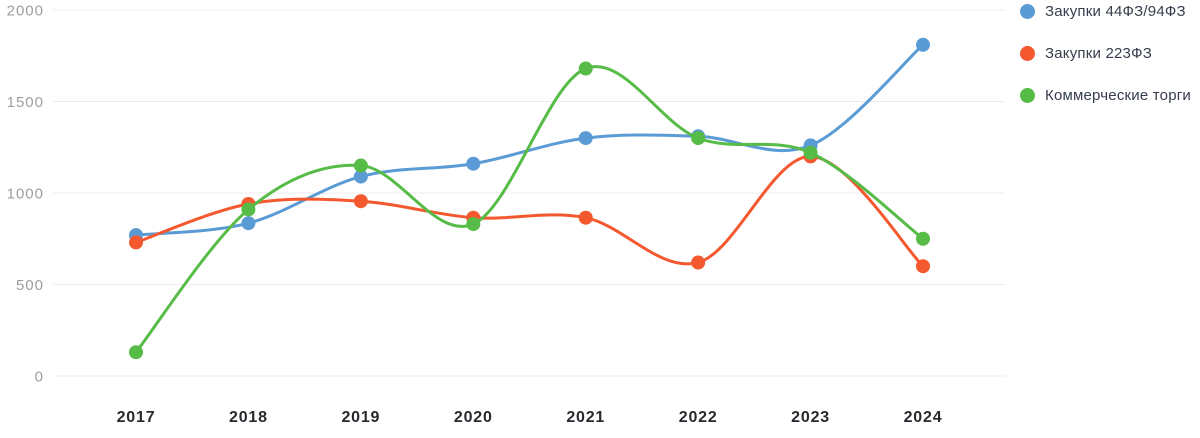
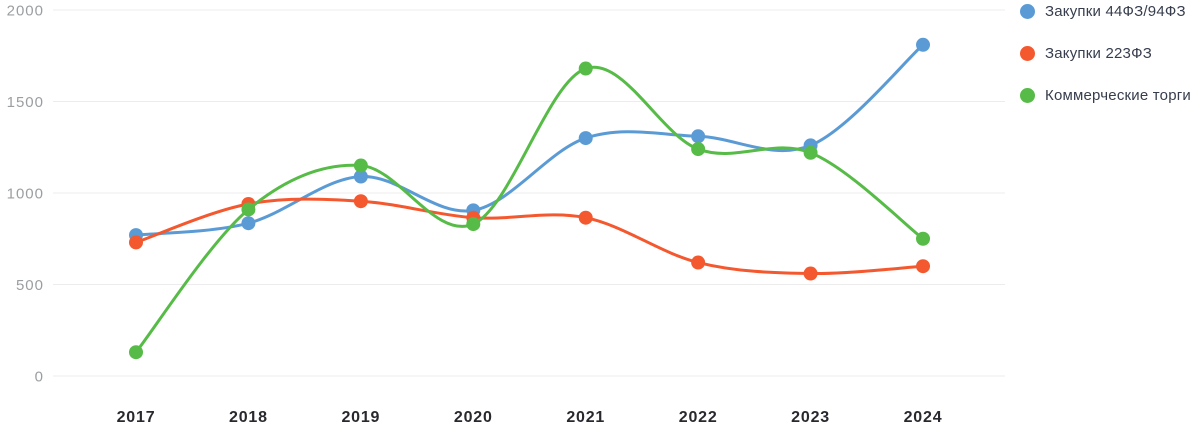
Закупки 44ФЗ/94ФЗ/2020: 1160 -> 900
Коммерческие торги/2022: 1300 -> 1240
Закупки 223ФЗ/2023: 1200 -> 560
